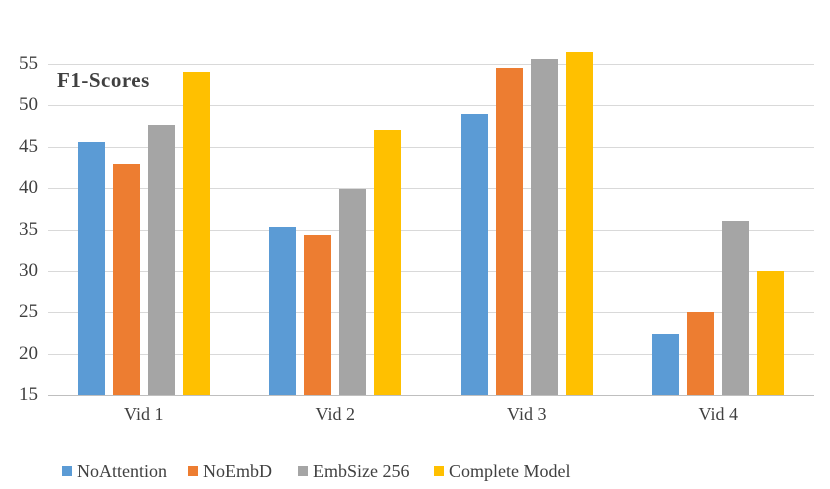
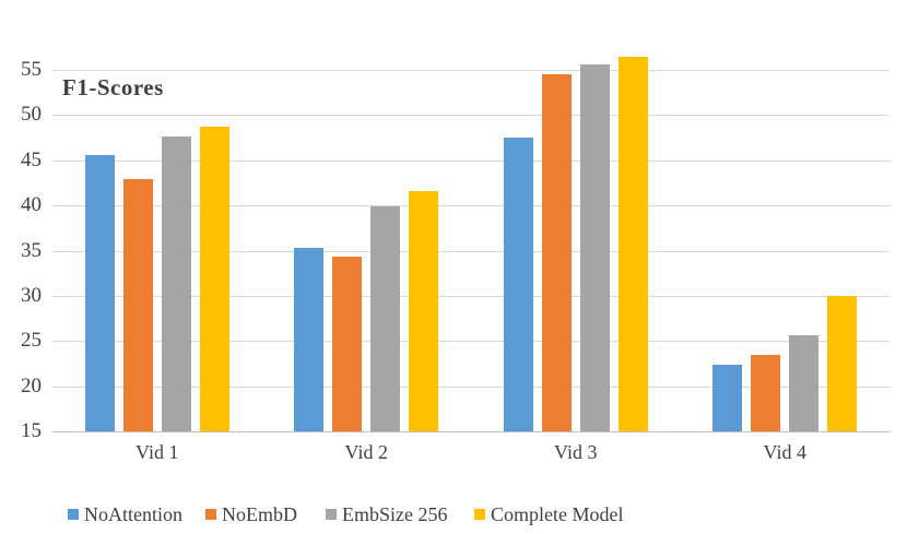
Complete Model/Vid 1: 54 -> 49
Complete Model/Vid 2: 47 -> 42
NoAttention/Vid 3: 49 -> 48
NoEmbD/Vid 4: 25 -> 24
EmbSize 256/Vid 4: 36 -> 26
